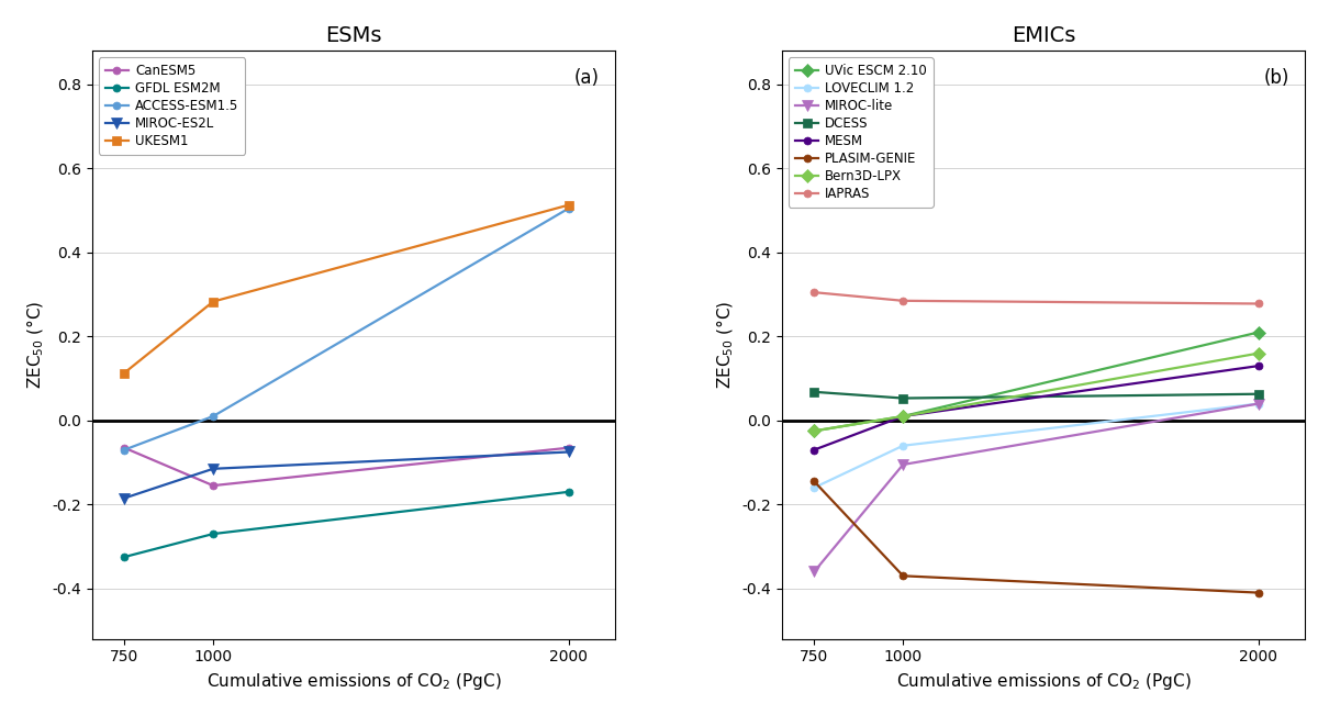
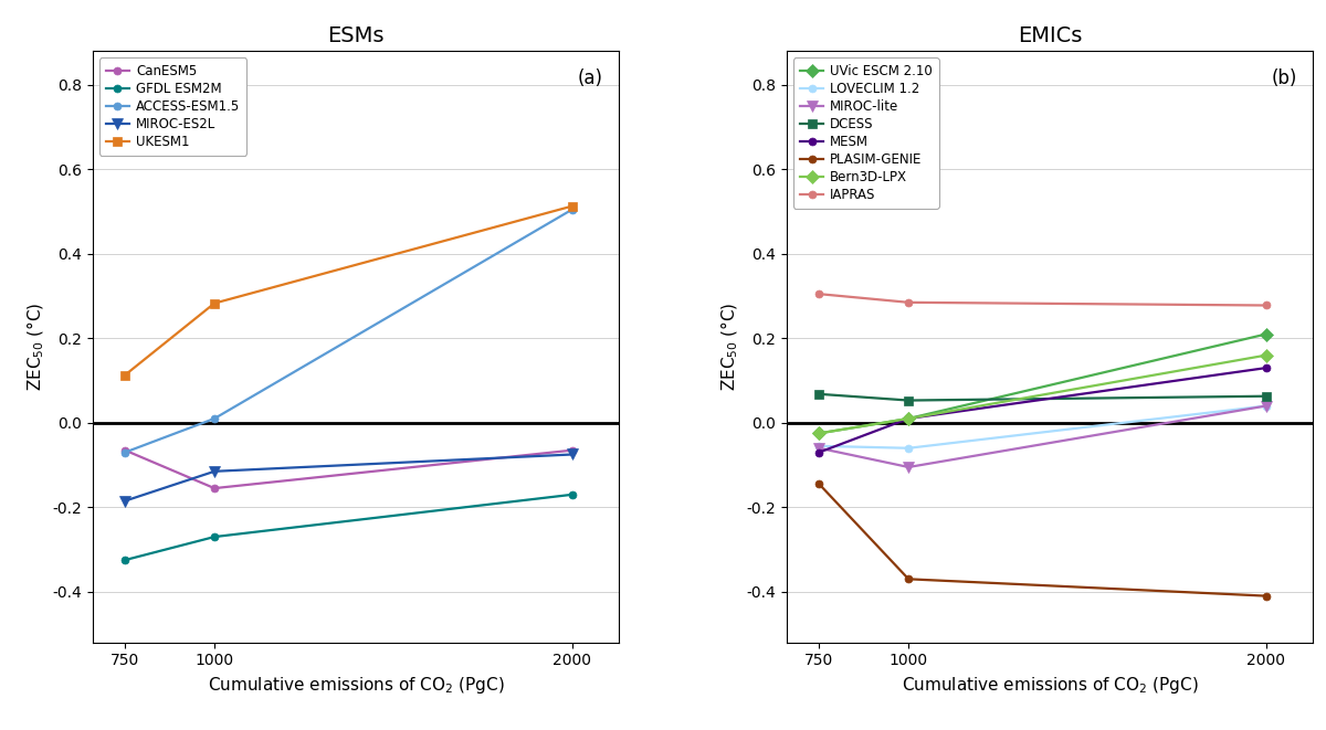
EMICs/LOVECLIM 1.2/750: -0.160 -> -0.055
EMICs/MIROC-lite/750: -0.360 -> -0.060
